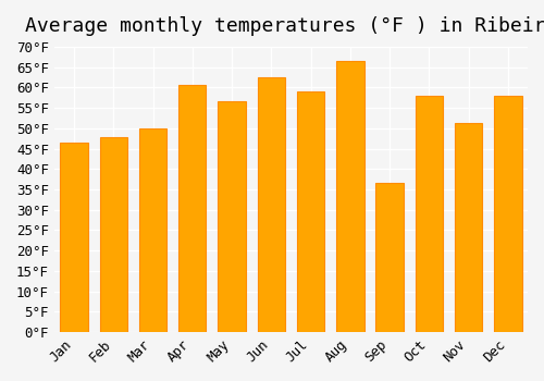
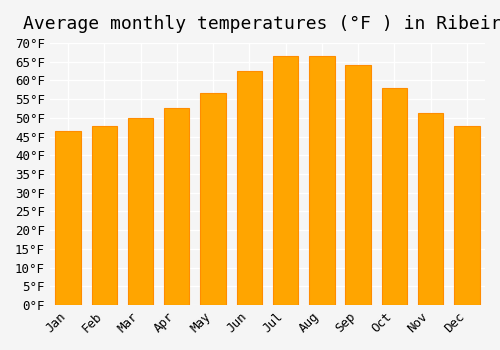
Apr: 60.5°F -> 52.5°F
Jul: 59.0°F -> 66.4°F
Sep: 36.5°F -> 64.0°F
Dec: 58.0°F -> 47.7°F
